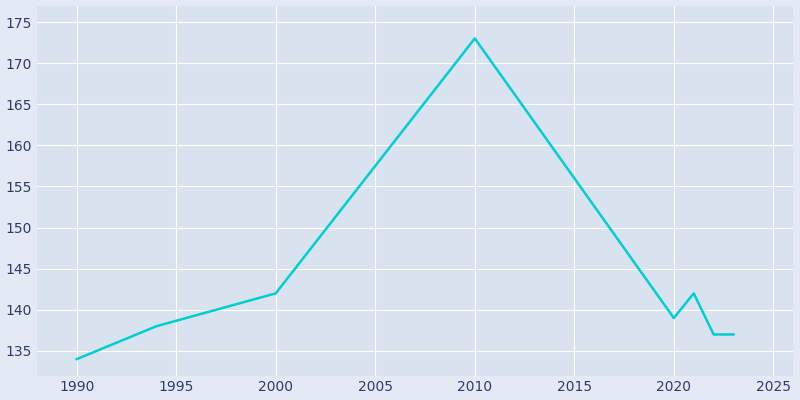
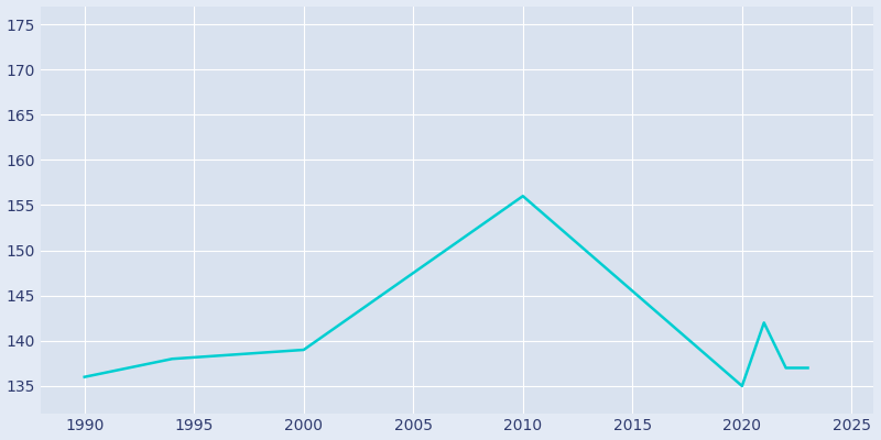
1990: 134 -> 136
2000: 142 -> 139
2010: 173 -> 156
2020: 139 -> 135
